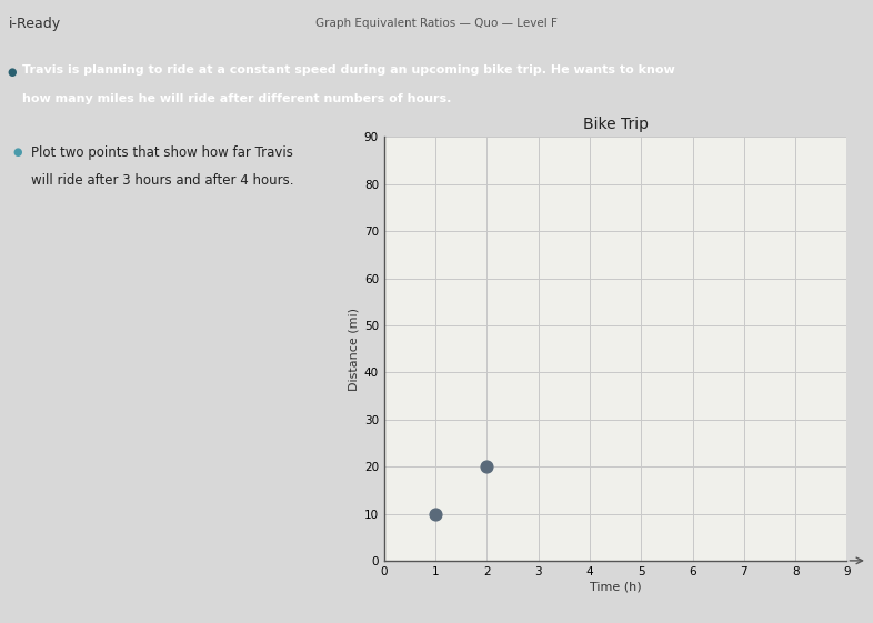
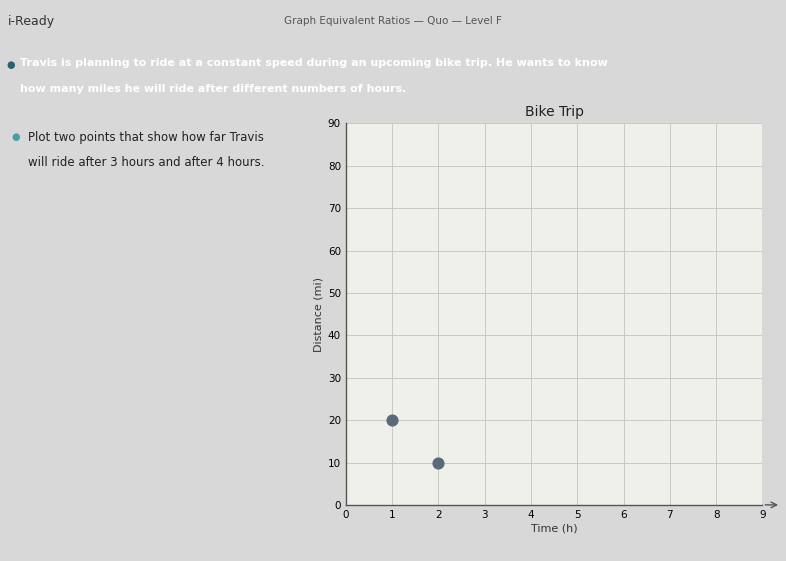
1: 10 -> 20
2: 20 -> 10
